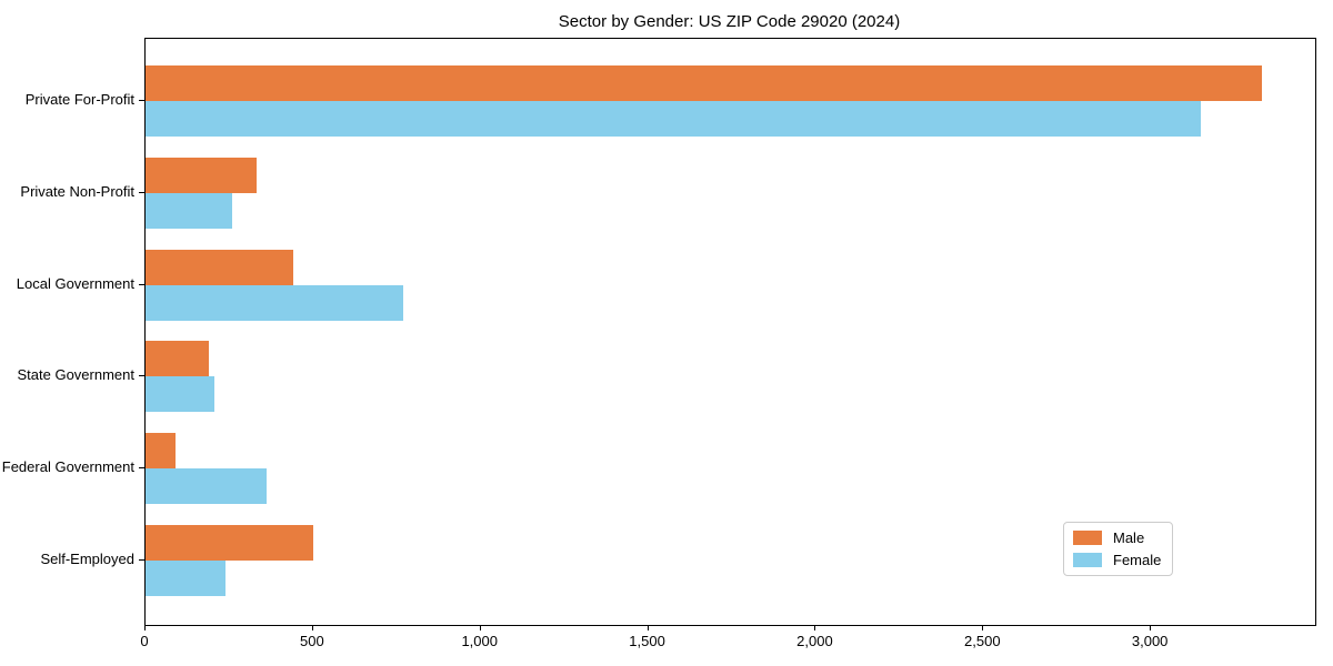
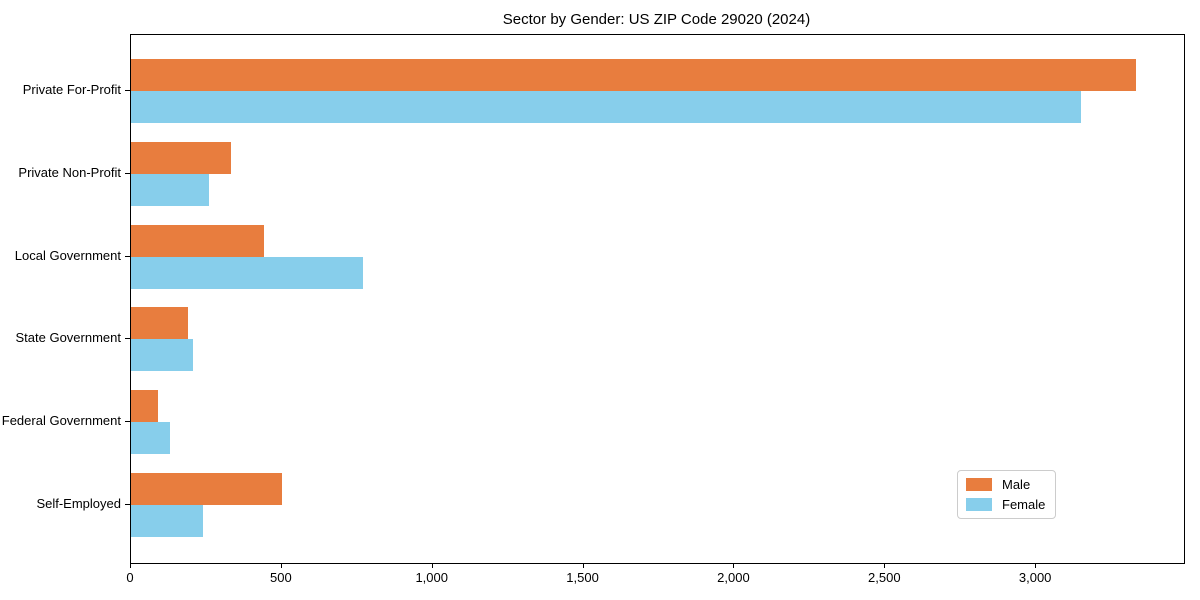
Female/Federal Government: 360 -> 130
